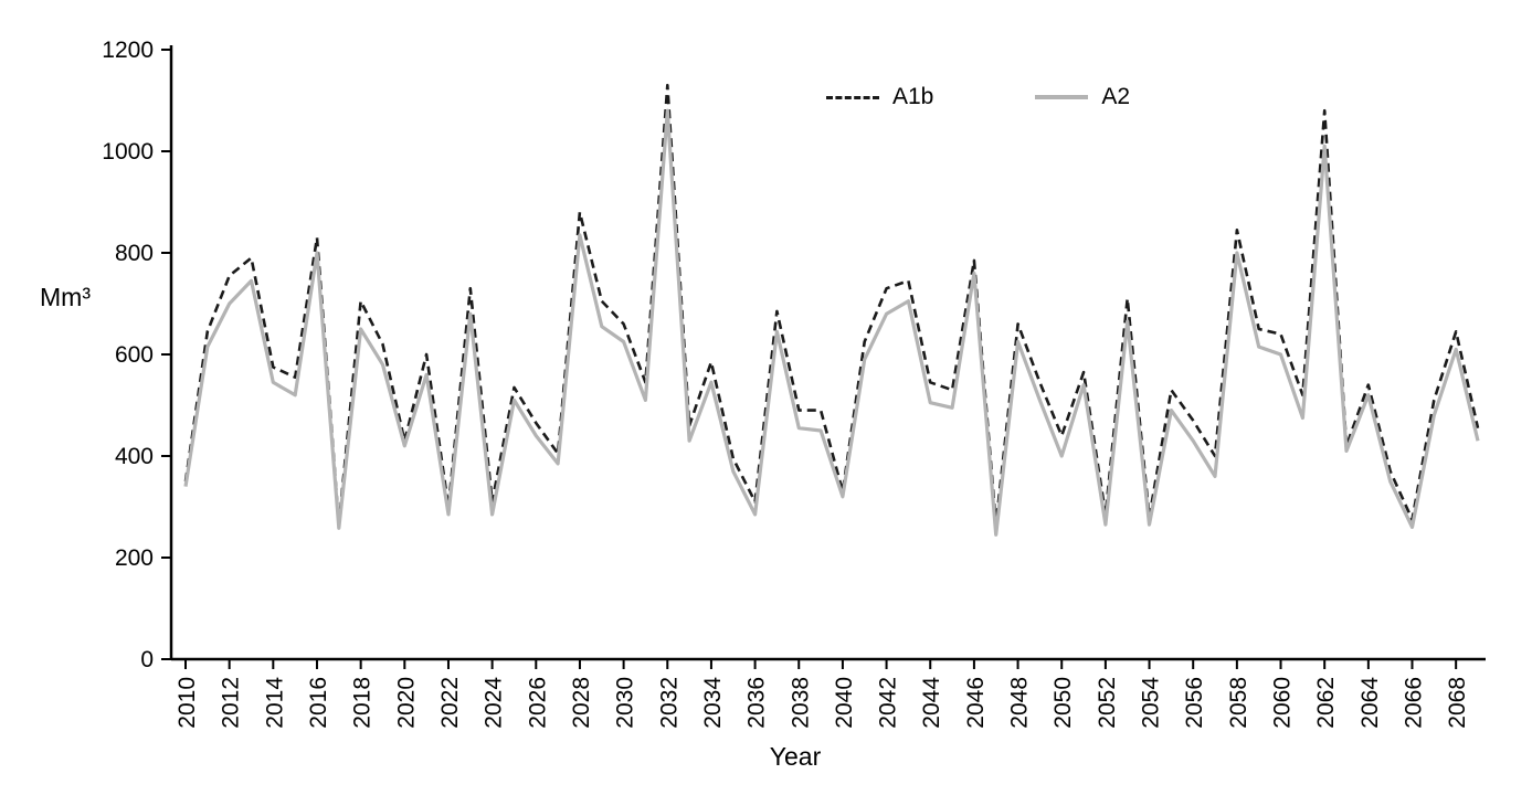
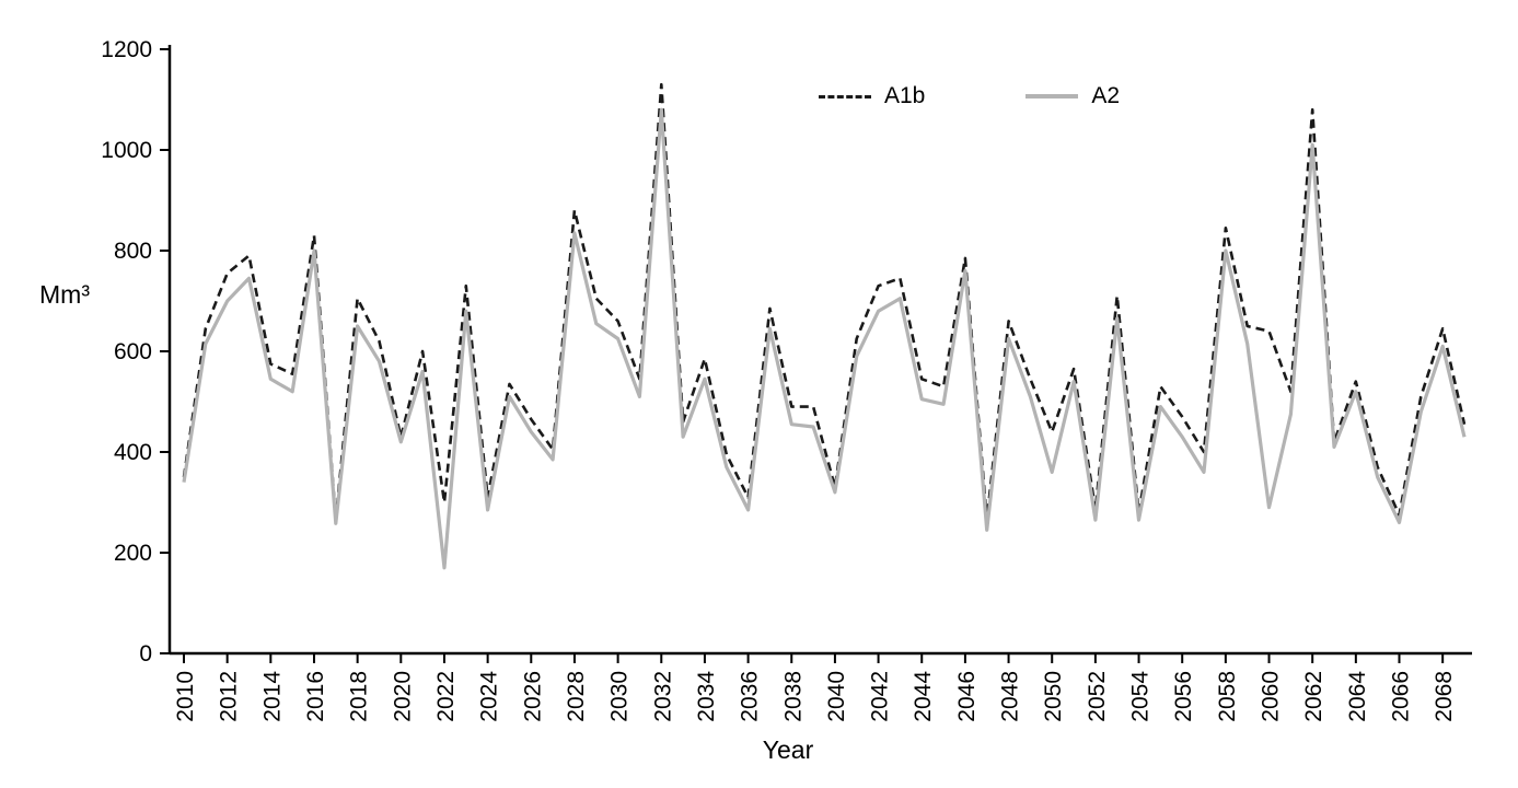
A2/2022: 280 -> 170
A2/2050: 400 -> 360
A2/2060: 600 -> 290
